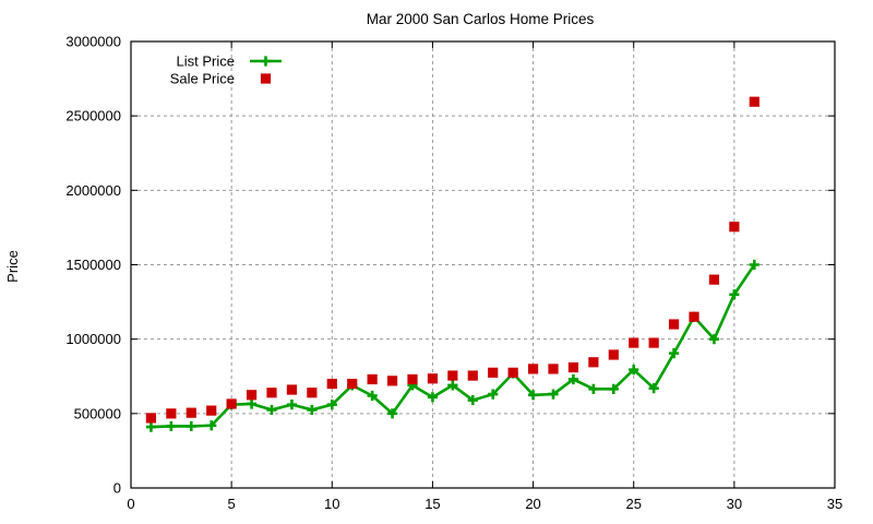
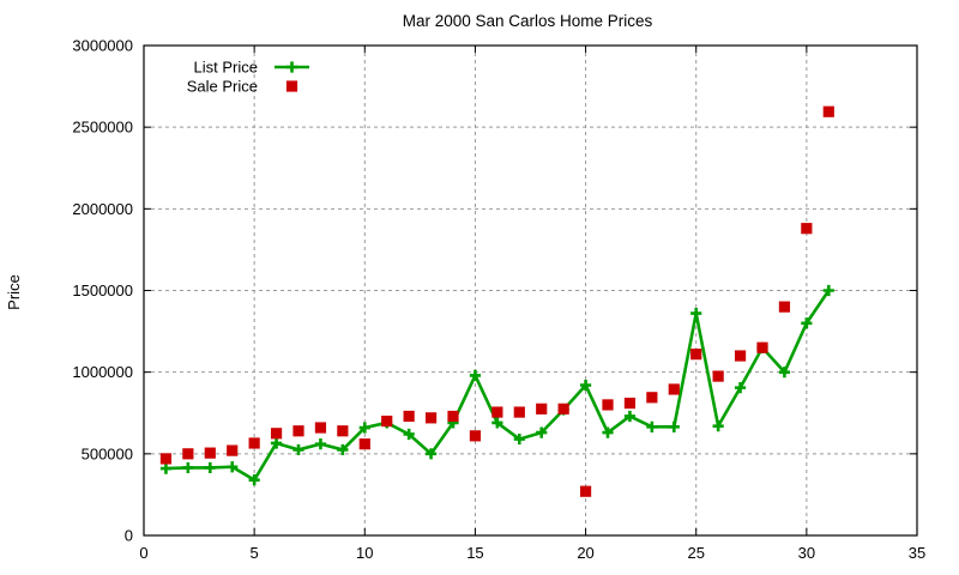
List Price/5: 560000 -> 340000
List Price/10: 560000 -> 660000
Sale Price/10: 700000 -> 560000
List Price/15: 610000 -> 980000
Sale Price/15: 740000 -> 610000
List Price/20: 620000 -> 920000
Sale Price/20: 800000 -> 270000
List Price/25: 800000 -> 1360000
Sale Price/25: 980000 -> 1110000
Sale Price/30: 1760000 -> 1880000
